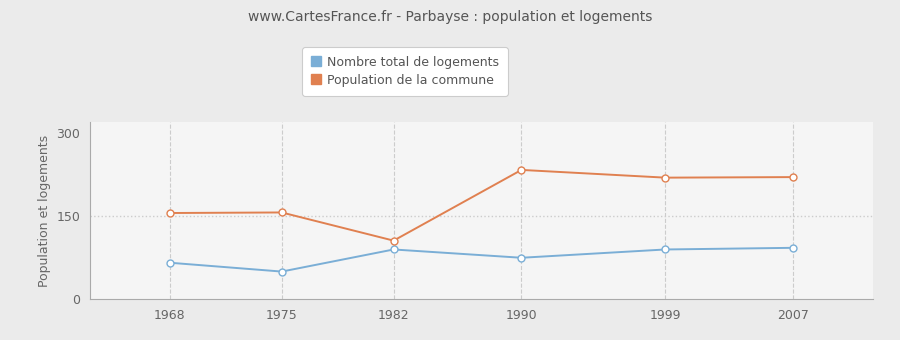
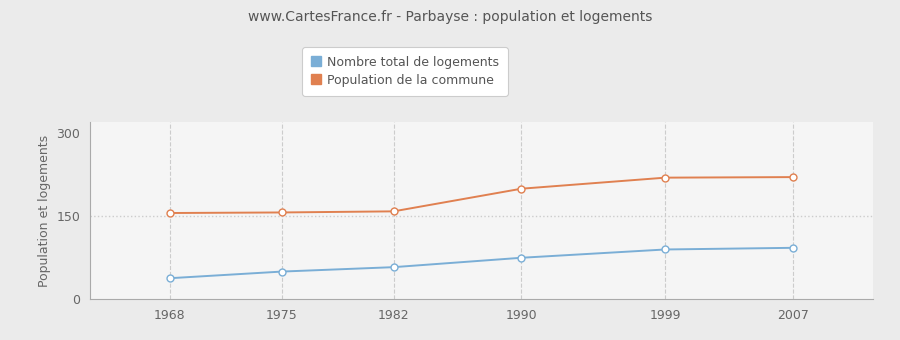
Nombre total de logements/1968: 66 -> 38
Nombre total de logements/1982: 90 -> 58
Population de la commune/1982: 106 -> 159
Population de la commune/1990: 234 -> 200
